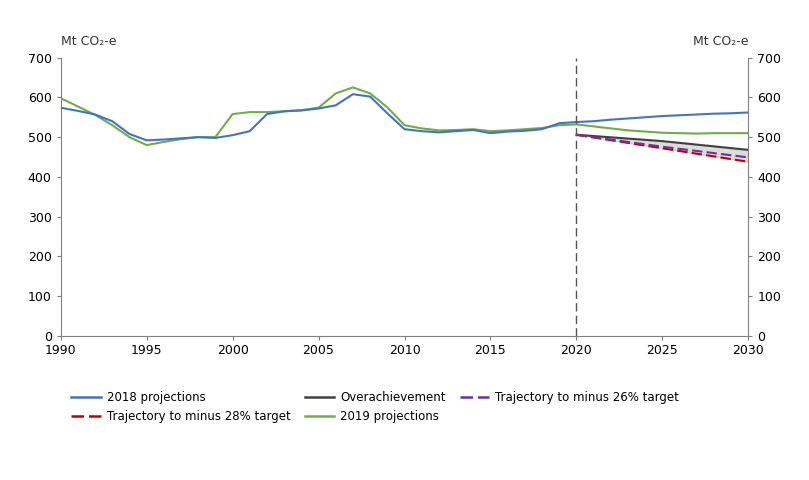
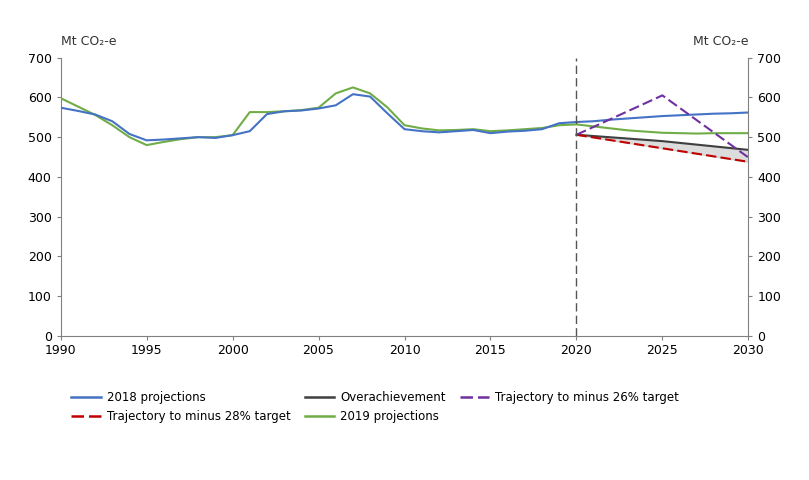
2019 projections/2000: 558 -> 505
Trajectory to minus 26% target/2025: 476 -> 605
